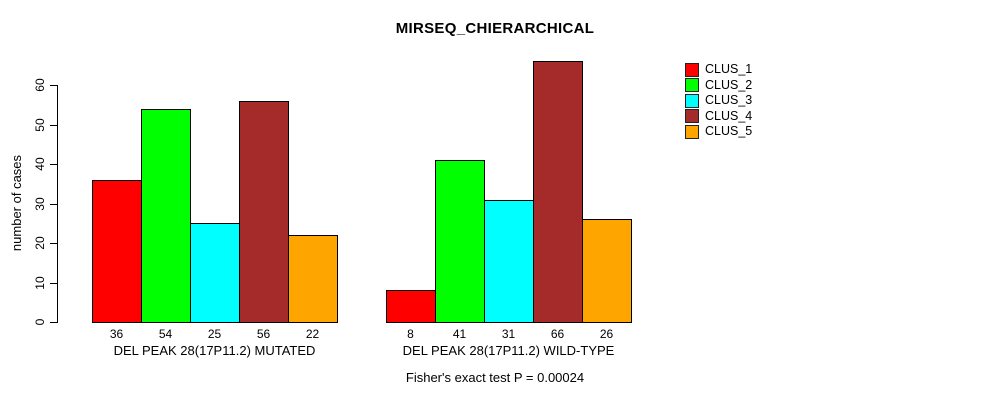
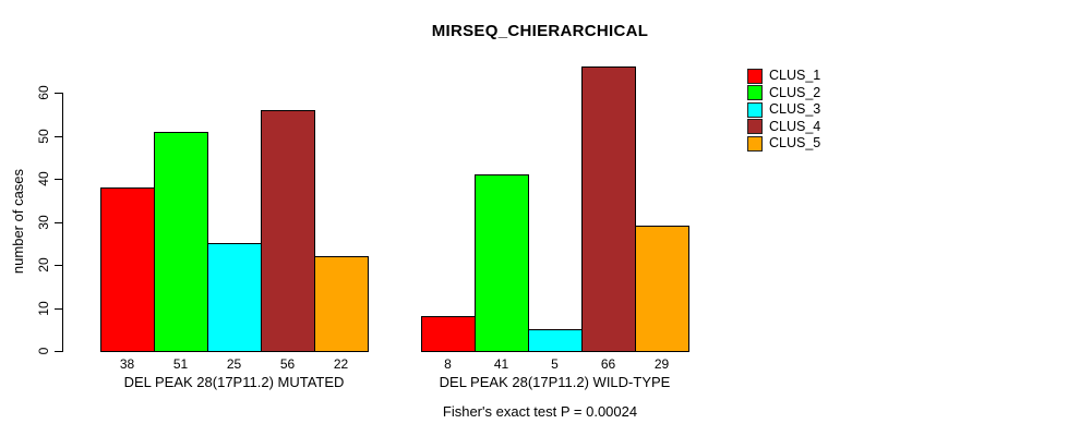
CLUS_1/DEL PEAK 28(17P11.2) MUTATED: 36 -> 38
CLUS_2/DEL PEAK 28(17P11.2) MUTATED: 54 -> 51
CLUS_3/DEL PEAK 28(17P11.2) WILD-TYPE: 31 -> 5
CLUS_5/DEL PEAK 28(17P11.2) WILD-TYPE: 26 -> 29
